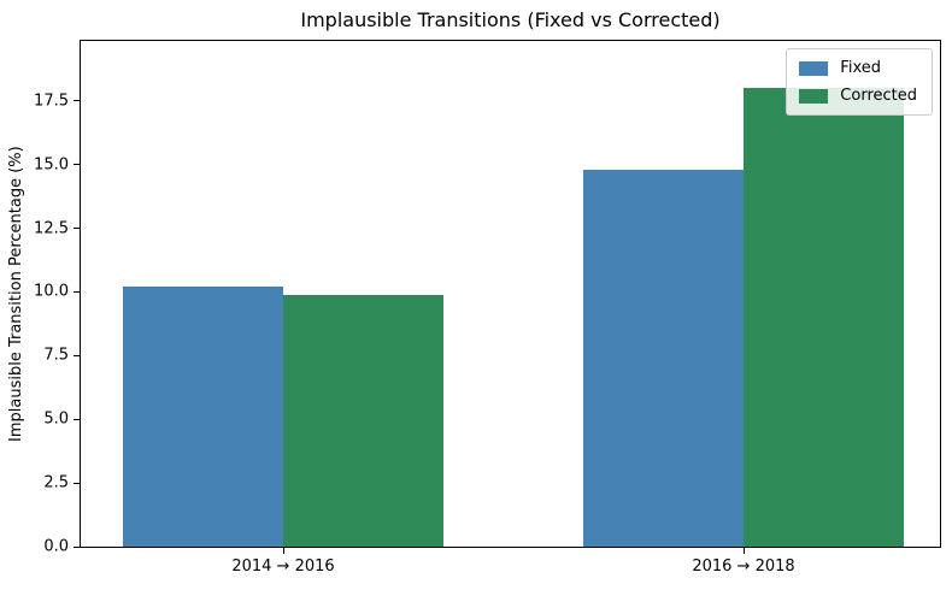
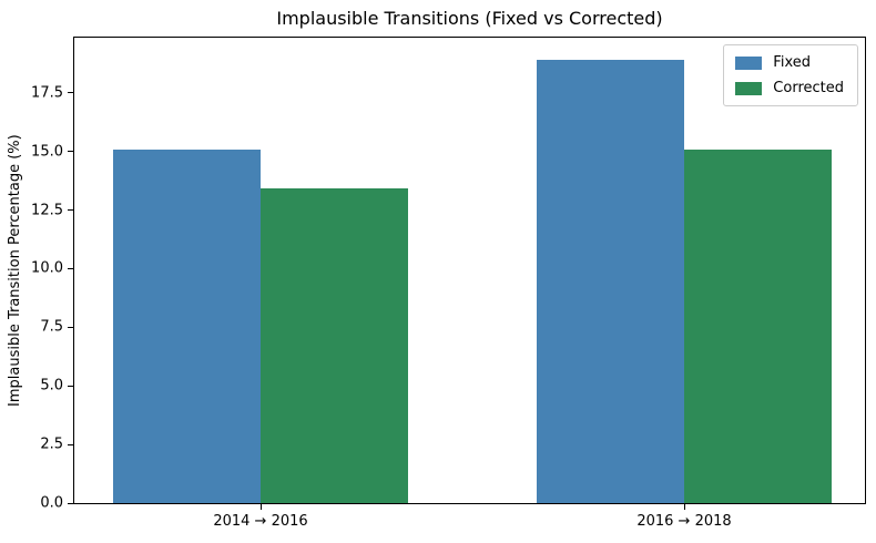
Fixed/2014 → 2016: 10.2 -> 15.1
Corrected/2014 → 2016: 9.9 -> 13.4
Fixed/2016 → 2018: 14.8 -> 18.9
Corrected/2016 → 2018: 18.0 -> 15.1
